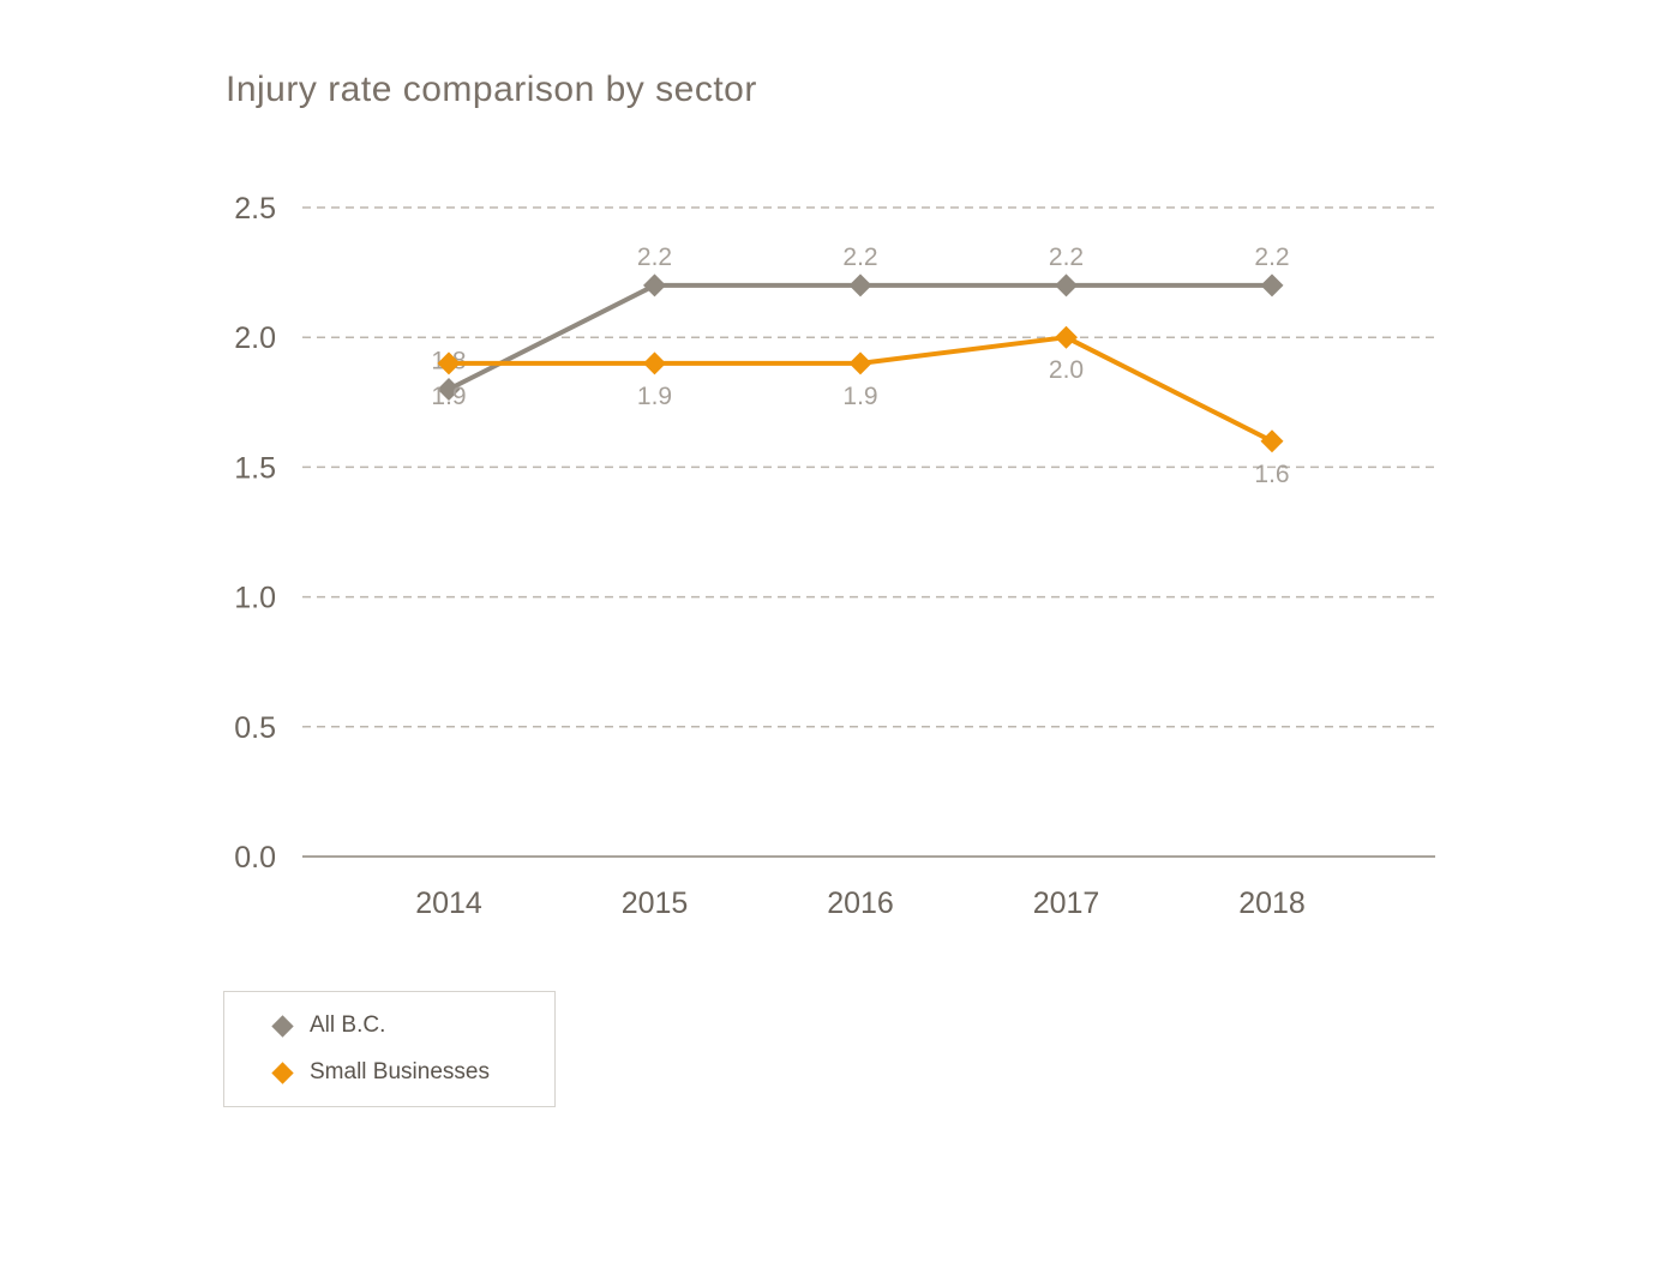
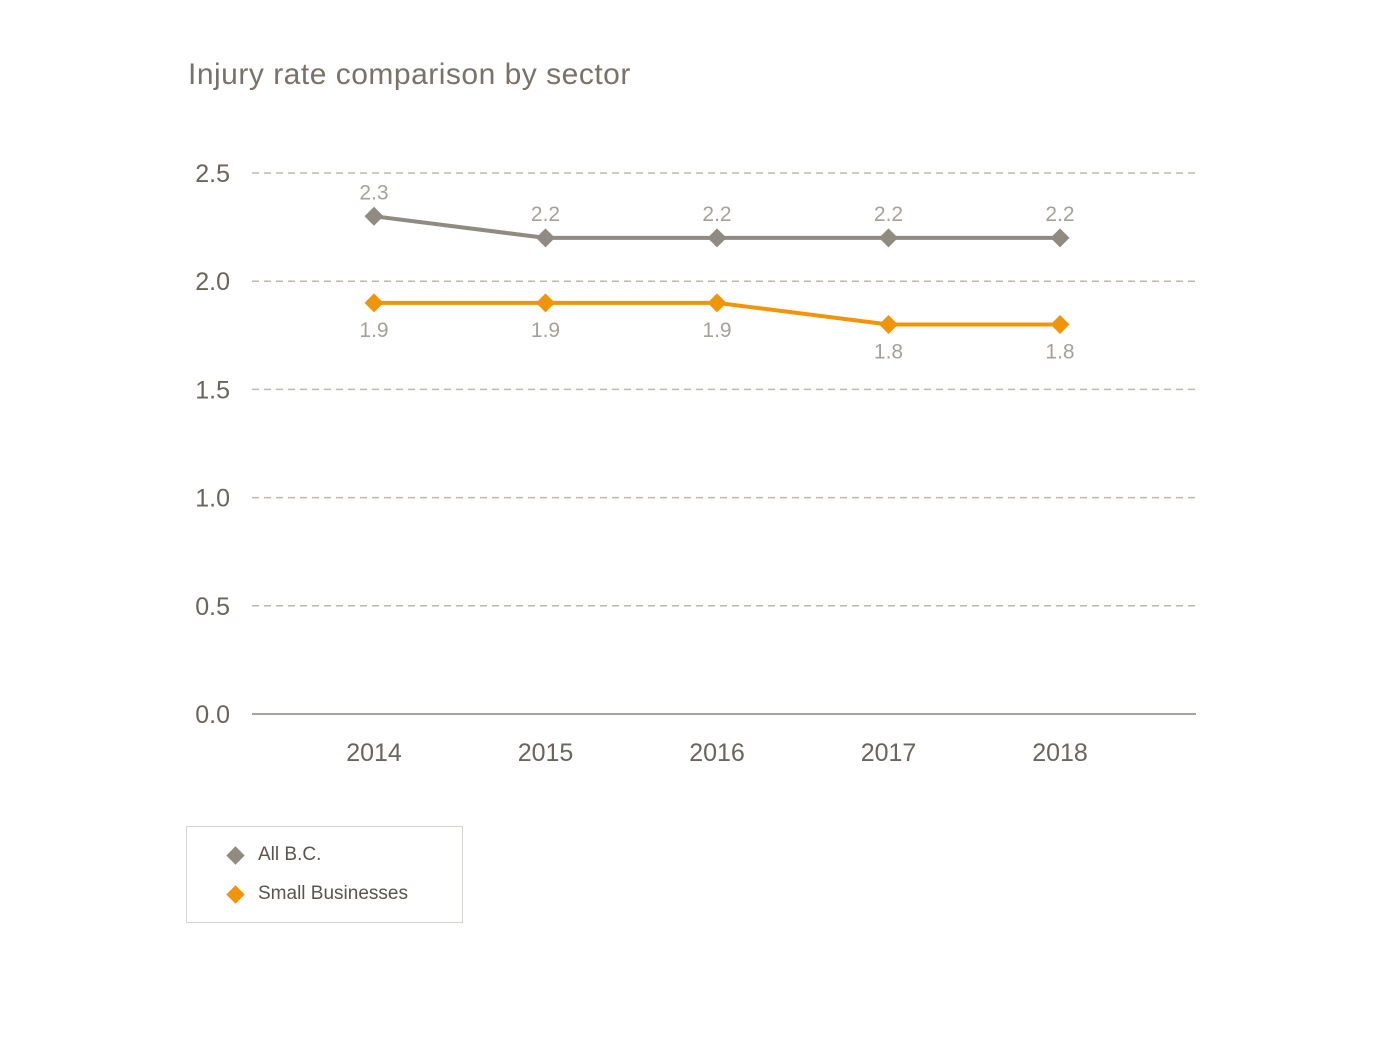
All B.C./2014: 1.8 -> 2.3
Small Businesses/2017: 2.0 -> 1.8
Small Businesses/2018: 1.6 -> 1.8
